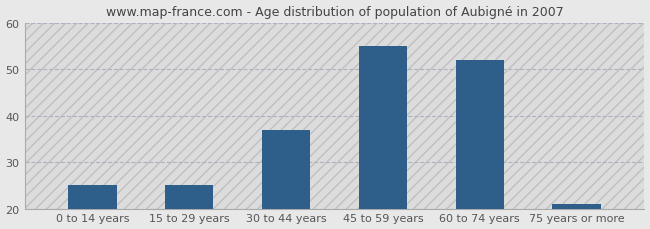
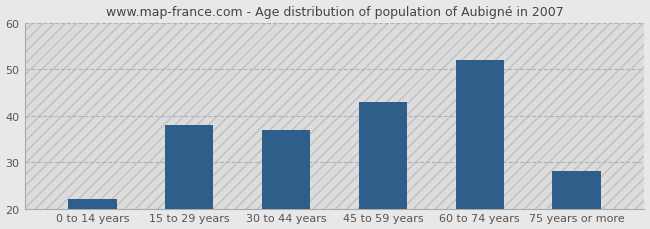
0 to 14 years: 25 -> 22
15 to 29 years: 25 -> 38
45 to 59 years: 55 -> 43
75 years or more: 21 -> 28
